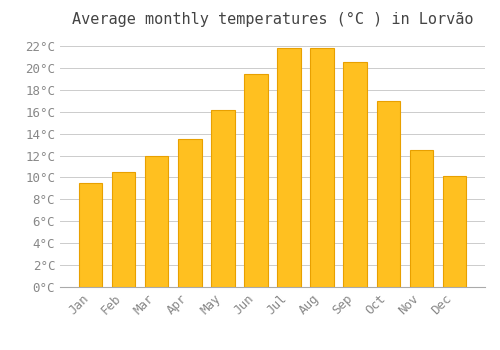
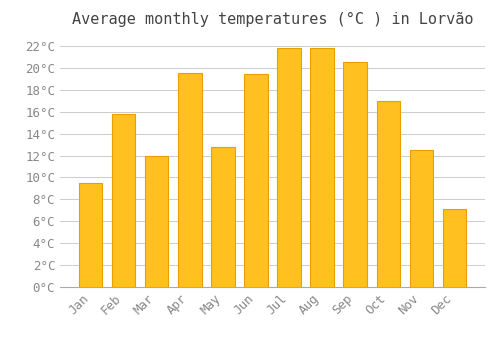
Feb: 10.5°C -> 15.8°C
Apr: 13.5°C -> 19.5°C
May: 16.2°C -> 12.8°C
Dec: 10.1°C -> 7.1°C
